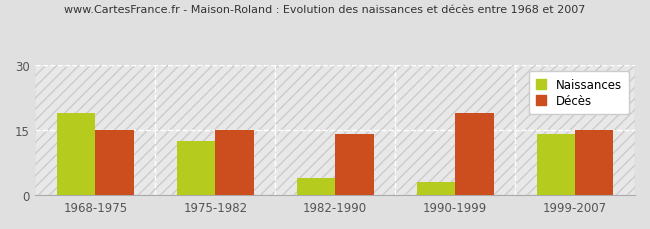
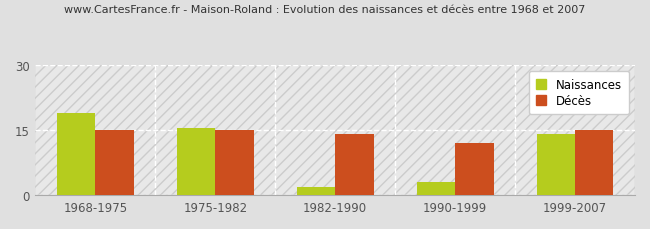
Naissances/1975-1982: 12.5 -> 15.5
Naissances/1982-1990: 4.0 -> 2.0
Décès/1990-1999: 19 -> 12
